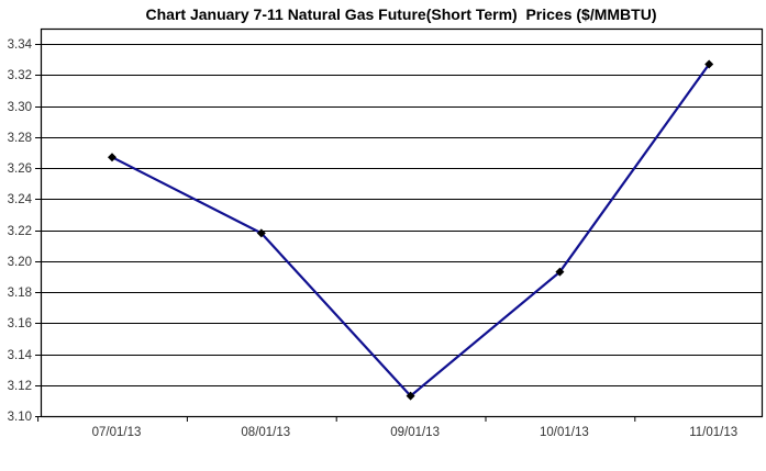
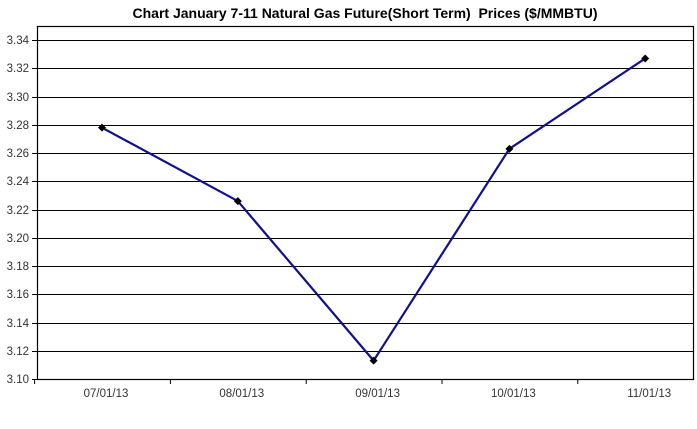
07/01/13: 3.267 -> 3.278
08/01/13: 3.218 -> 3.226
10/01/13: 3.193 -> 3.263
